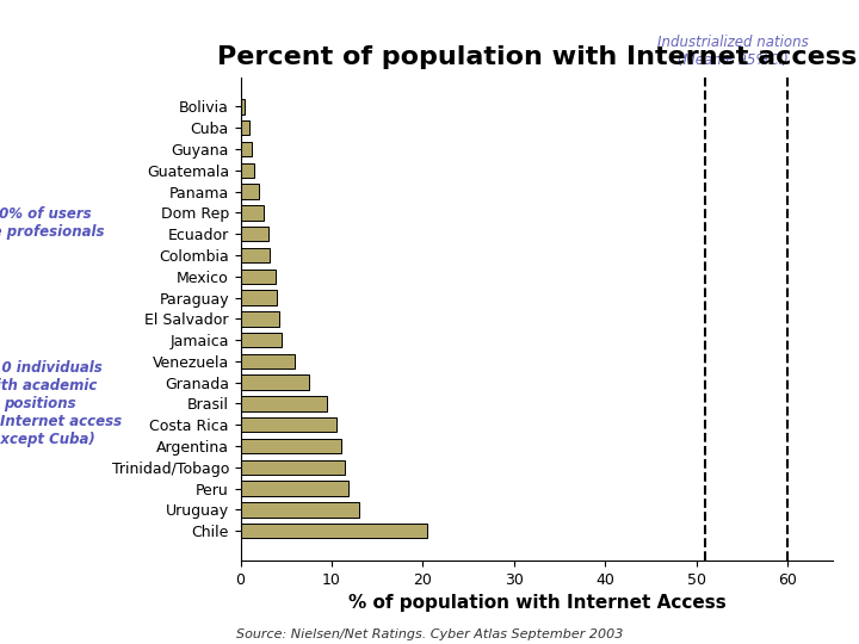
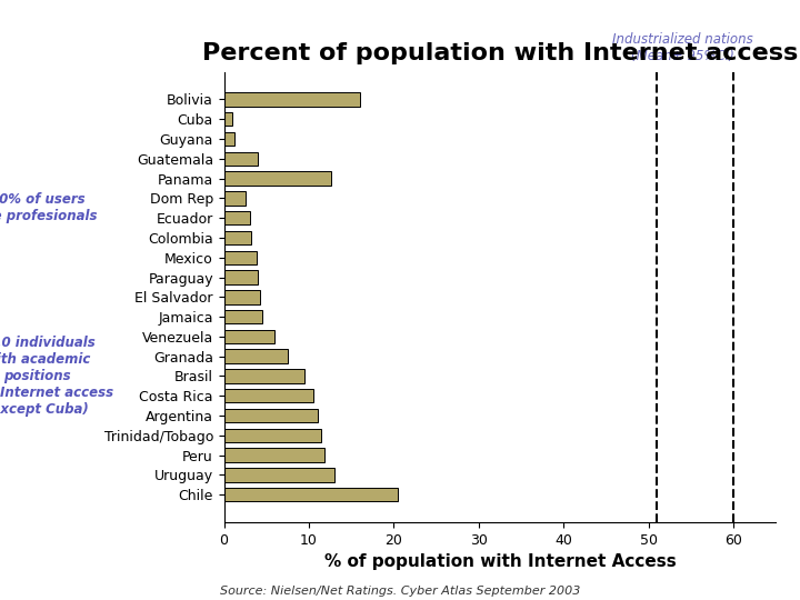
Bolivia: 0.5 -> 16.0
Guatemala: 1.5 -> 4.0
Panama: 2.0 -> 12.6
